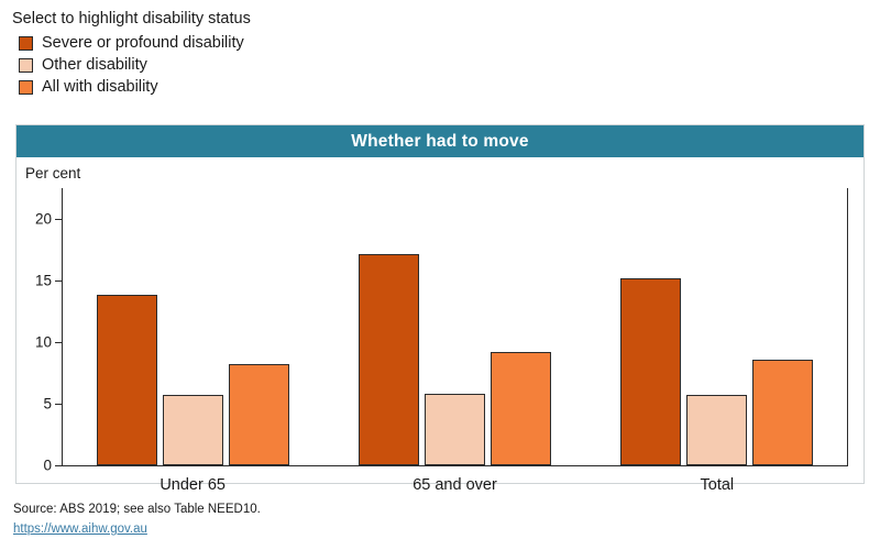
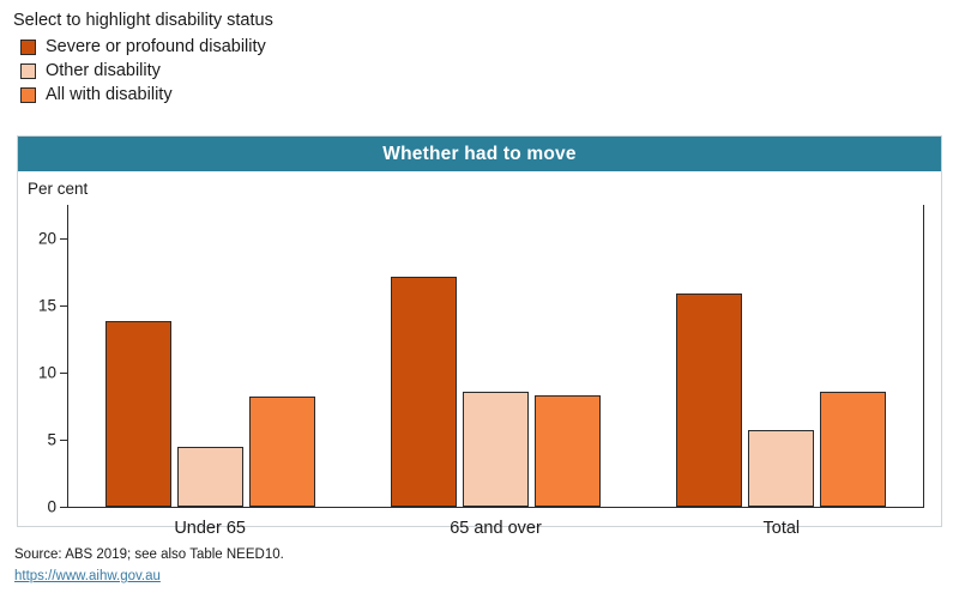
Other disability/Under 65: 5.7 -> 4.5
Other disability/65 and over: 5.8 -> 8.6
All with disability/65 and over: 9.2 -> 8.3
Severe or profound disability/Total: 15.2 -> 15.9
